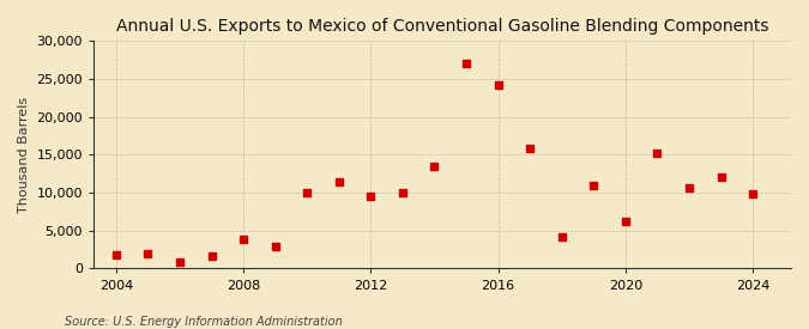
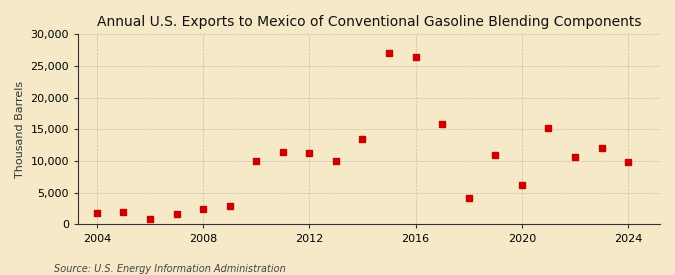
2008: 3,800 -> 2,500
2012: 9,600 -> 11,300
2016: 24,200 -> 26,500
